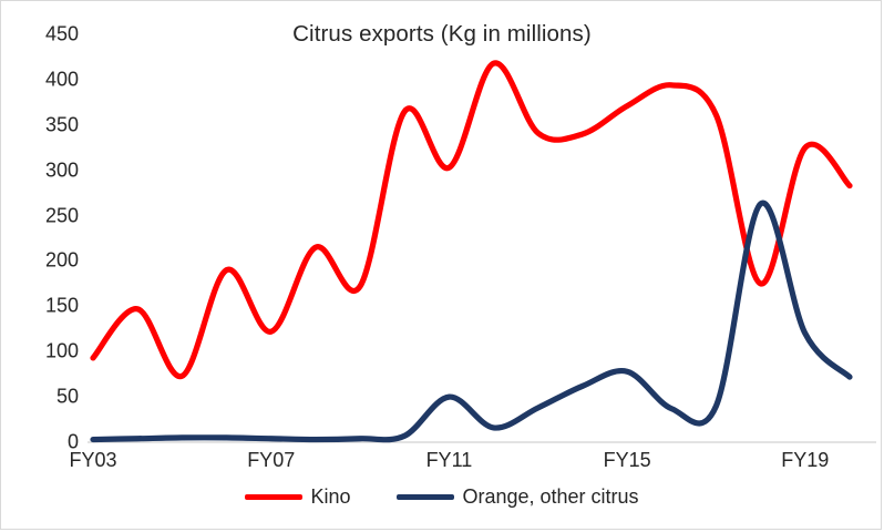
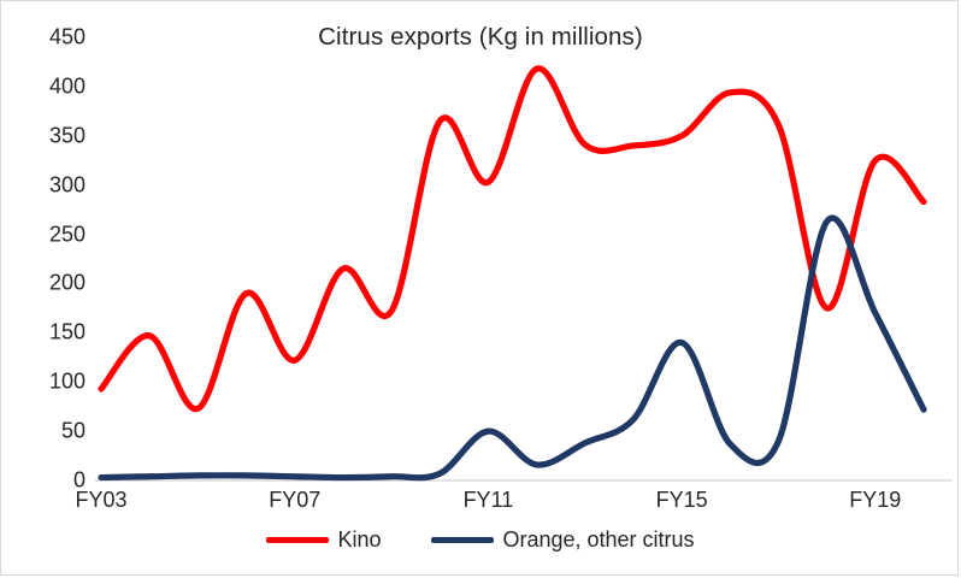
Kino/FY15: 370 -> 350
Orange, other citrus/FY15: 80 -> 140
Orange, other citrus/FY19: 120 -> 170
